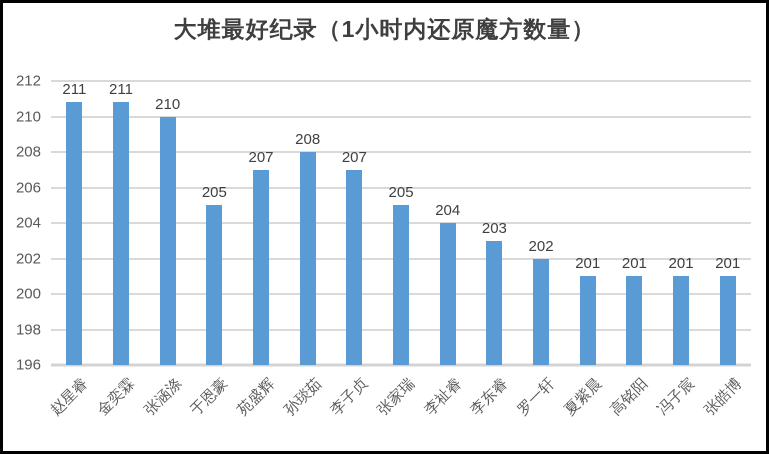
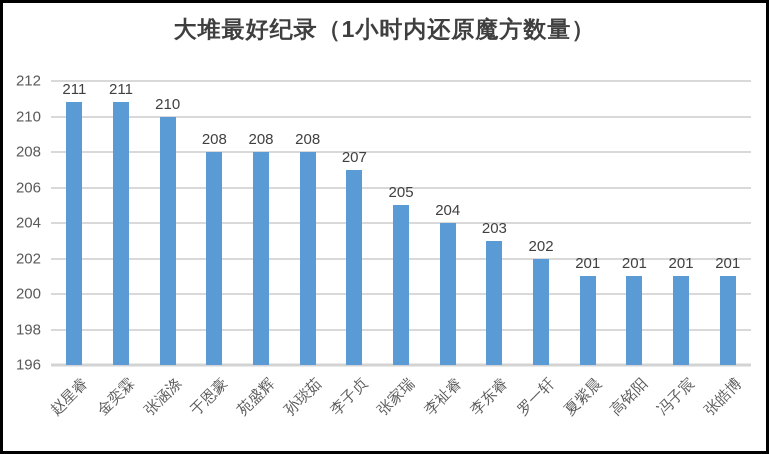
于恩豪: 205 -> 208
苑盛辉: 207 -> 208
